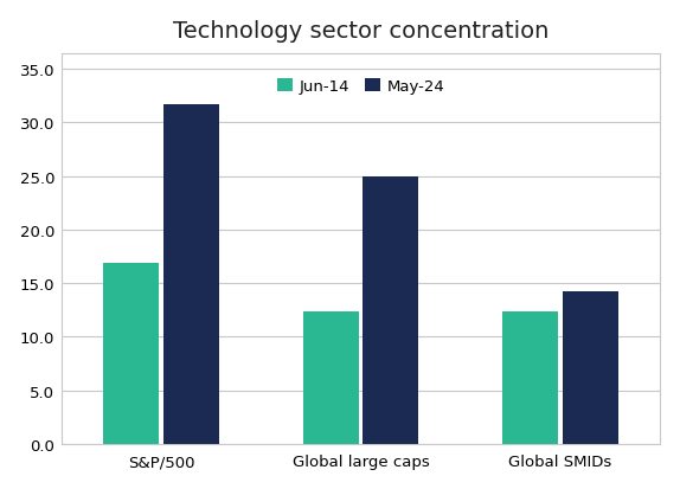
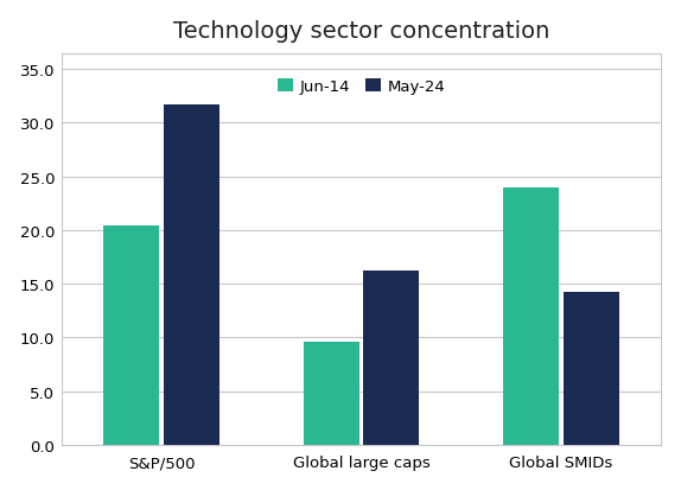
Jun-14/S&P/500: 16.9 -> 20.4
Jun-14/Global large caps: 12.4 -> 9.6
May-24/Global large caps: 25.0 -> 16.2
Jun-14/Global SMIDs: 12.4 -> 24.0
